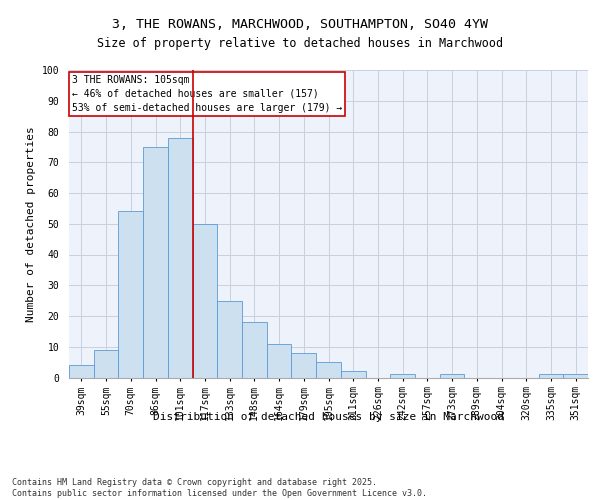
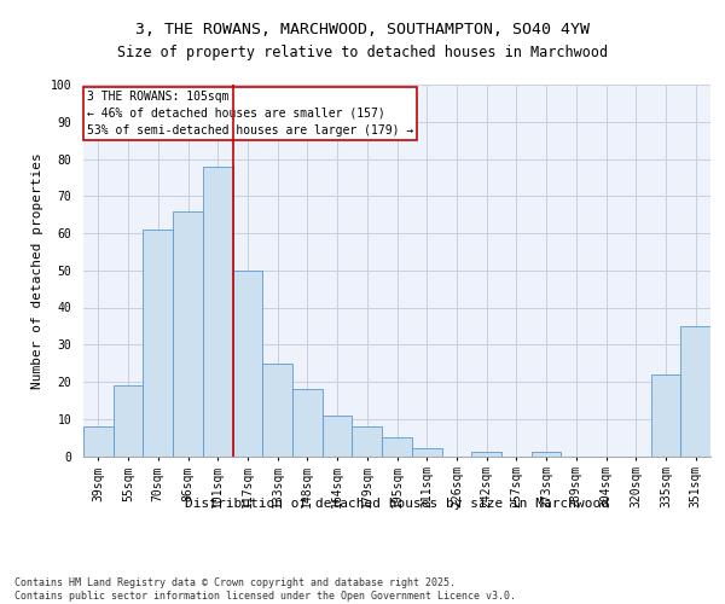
39sqm: 4 -> 8
55sqm: 9 -> 19
70sqm: 54 -> 61
86sqm: 75 -> 66
335sqm: 1 -> 22
351sqm: 1 -> 35
